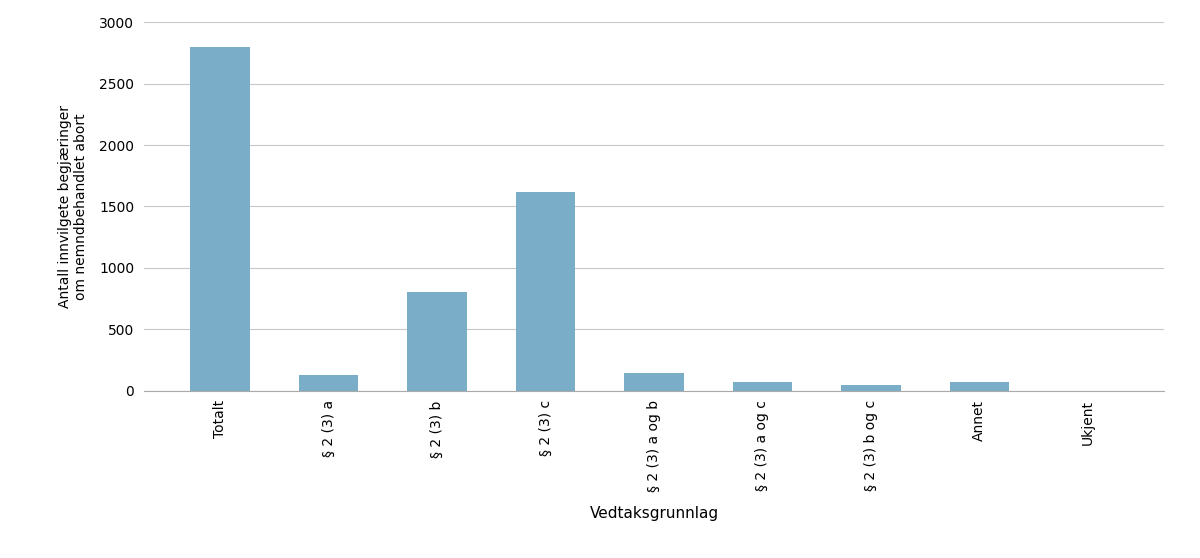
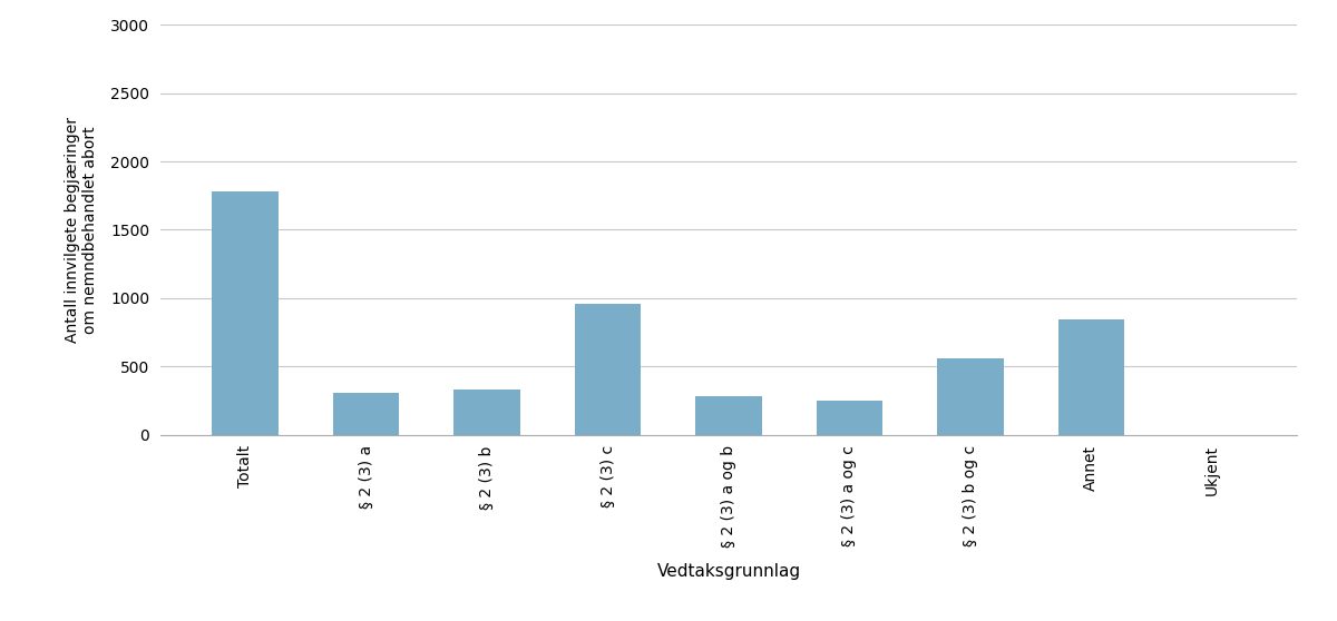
Totalt: 2800 -> 1780
§ 2 (3) a: 130 -> 310
§ 2 (3) b: 800 -> 330
§ 2 (3) c: 1620 -> 960
§ 2 (3) a og b: 140 -> 280
§ 2 (3) a og c: 70 -> 250
§ 2 (3) b og c: 40 -> 560
Annet: 70 -> 840
